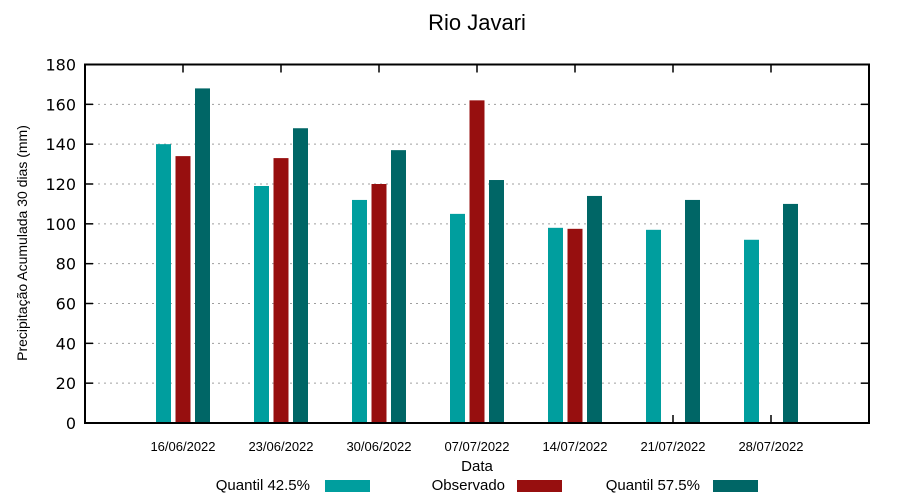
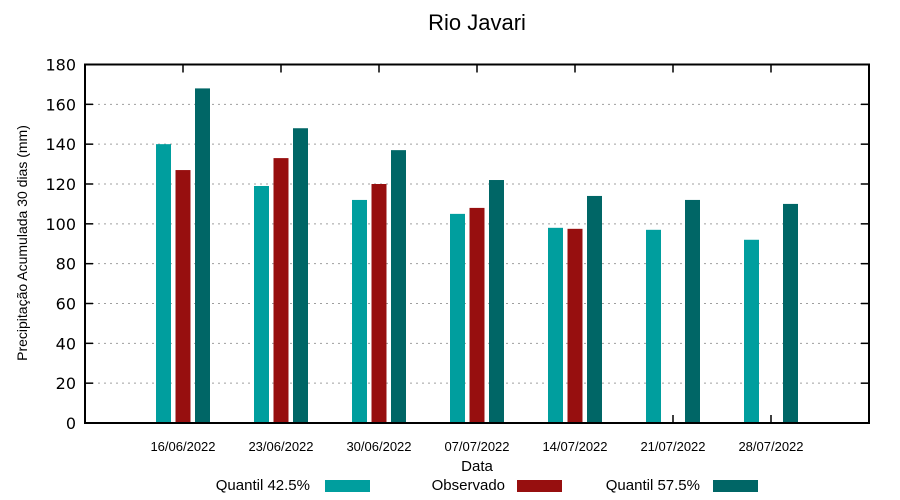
Observado/16/06/2022: 134 -> 127
Observado/07/07/2022: 162 -> 108
